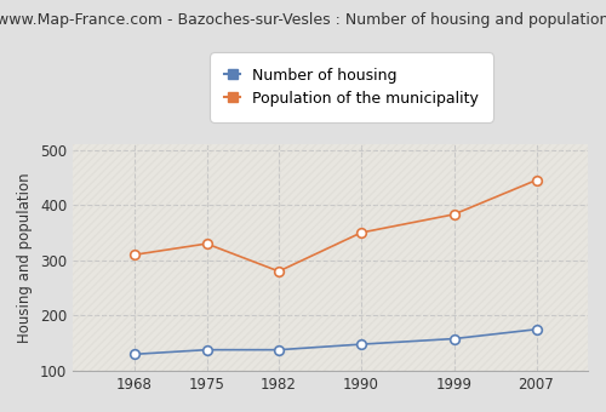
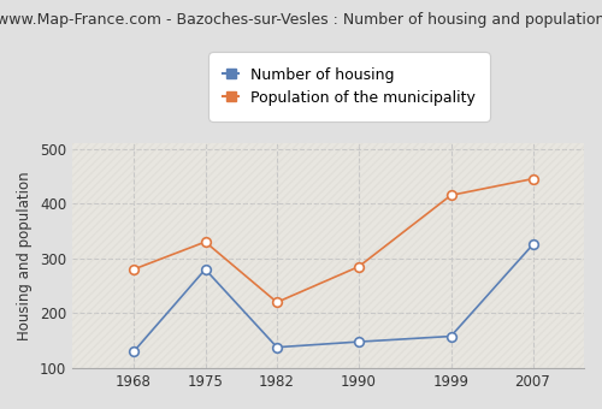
Population of the municipality/1968: 310 -> 280
Number of housing/1975: 138 -> 280
Population of the municipality/1982: 280 -> 220
Population of the municipality/1990: 350 -> 285
Population of the municipality/1999: 383 -> 415
Number of housing/2007: 175 -> 325
